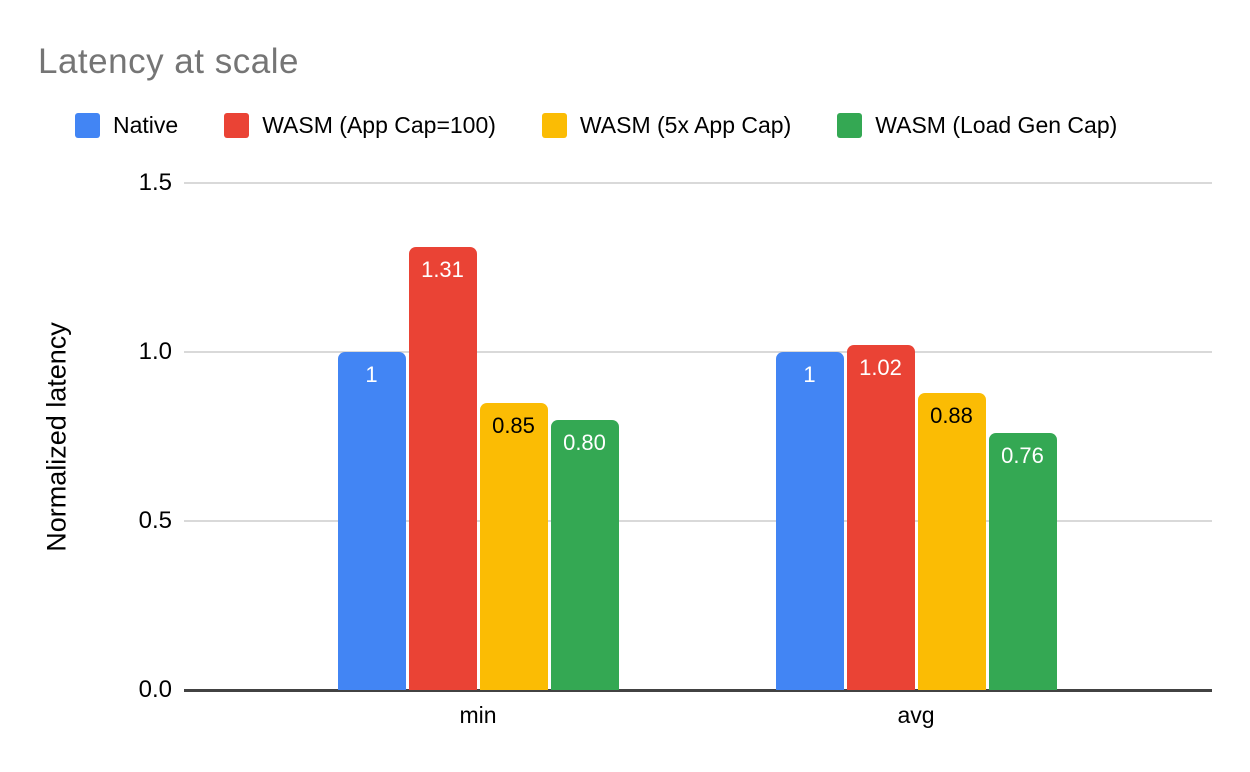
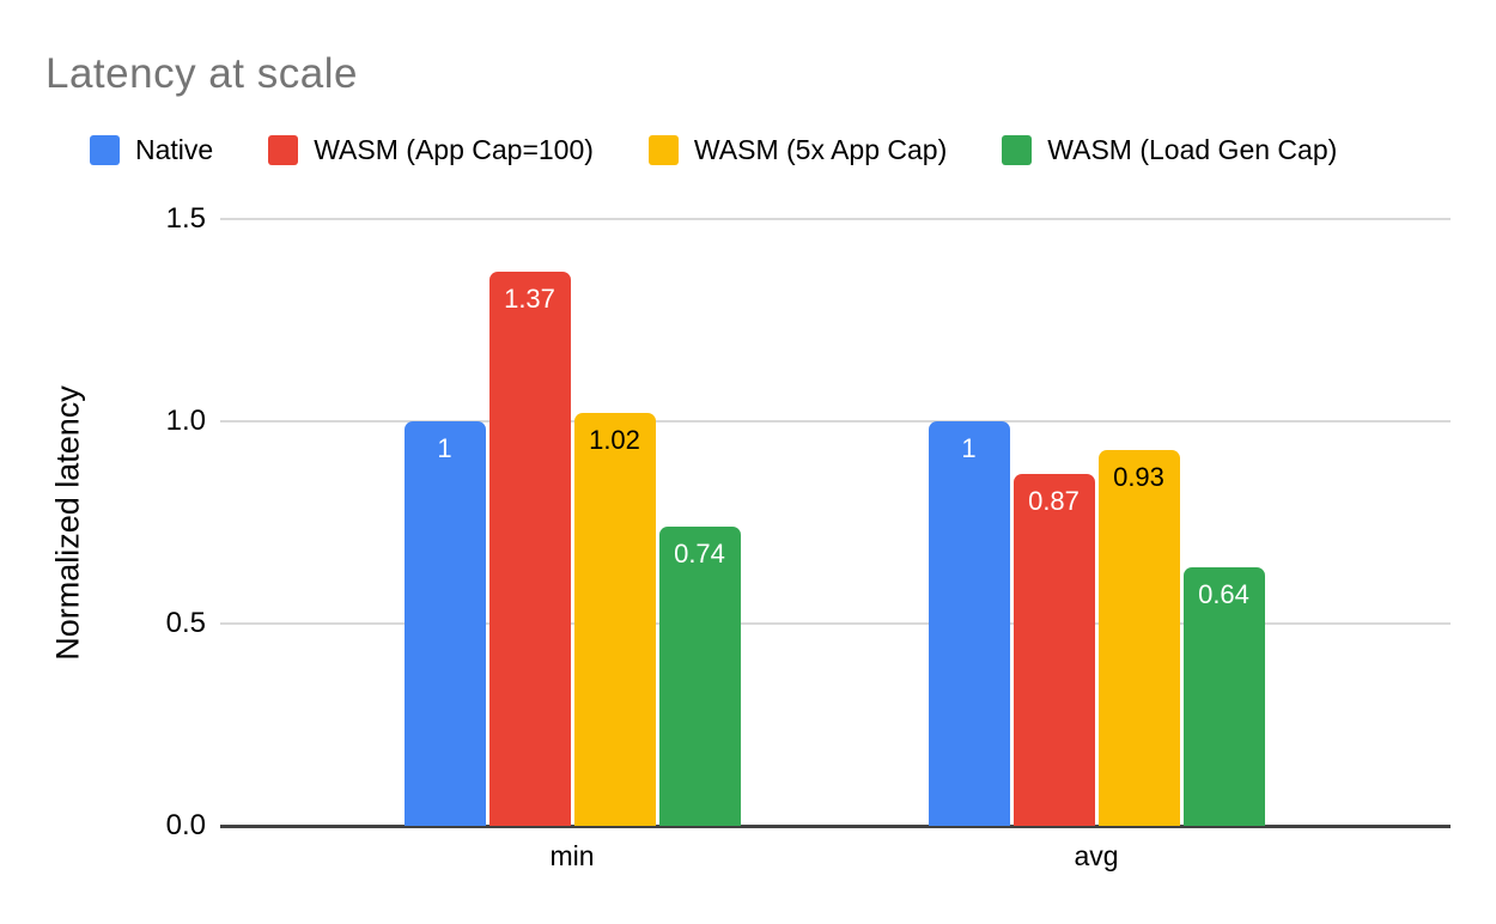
WASM (App Cap=100)/min: 1.31 -> 1.37
WASM (5x App Cap)/min: 0.85 -> 1.02
WASM (Load Gen Cap)/min: 0.80 -> 0.74
WASM (App Cap=100)/avg: 1.02 -> 0.87
WASM (5x App Cap)/avg: 0.88 -> 0.93
WASM (Load Gen Cap)/avg: 0.76 -> 0.64
